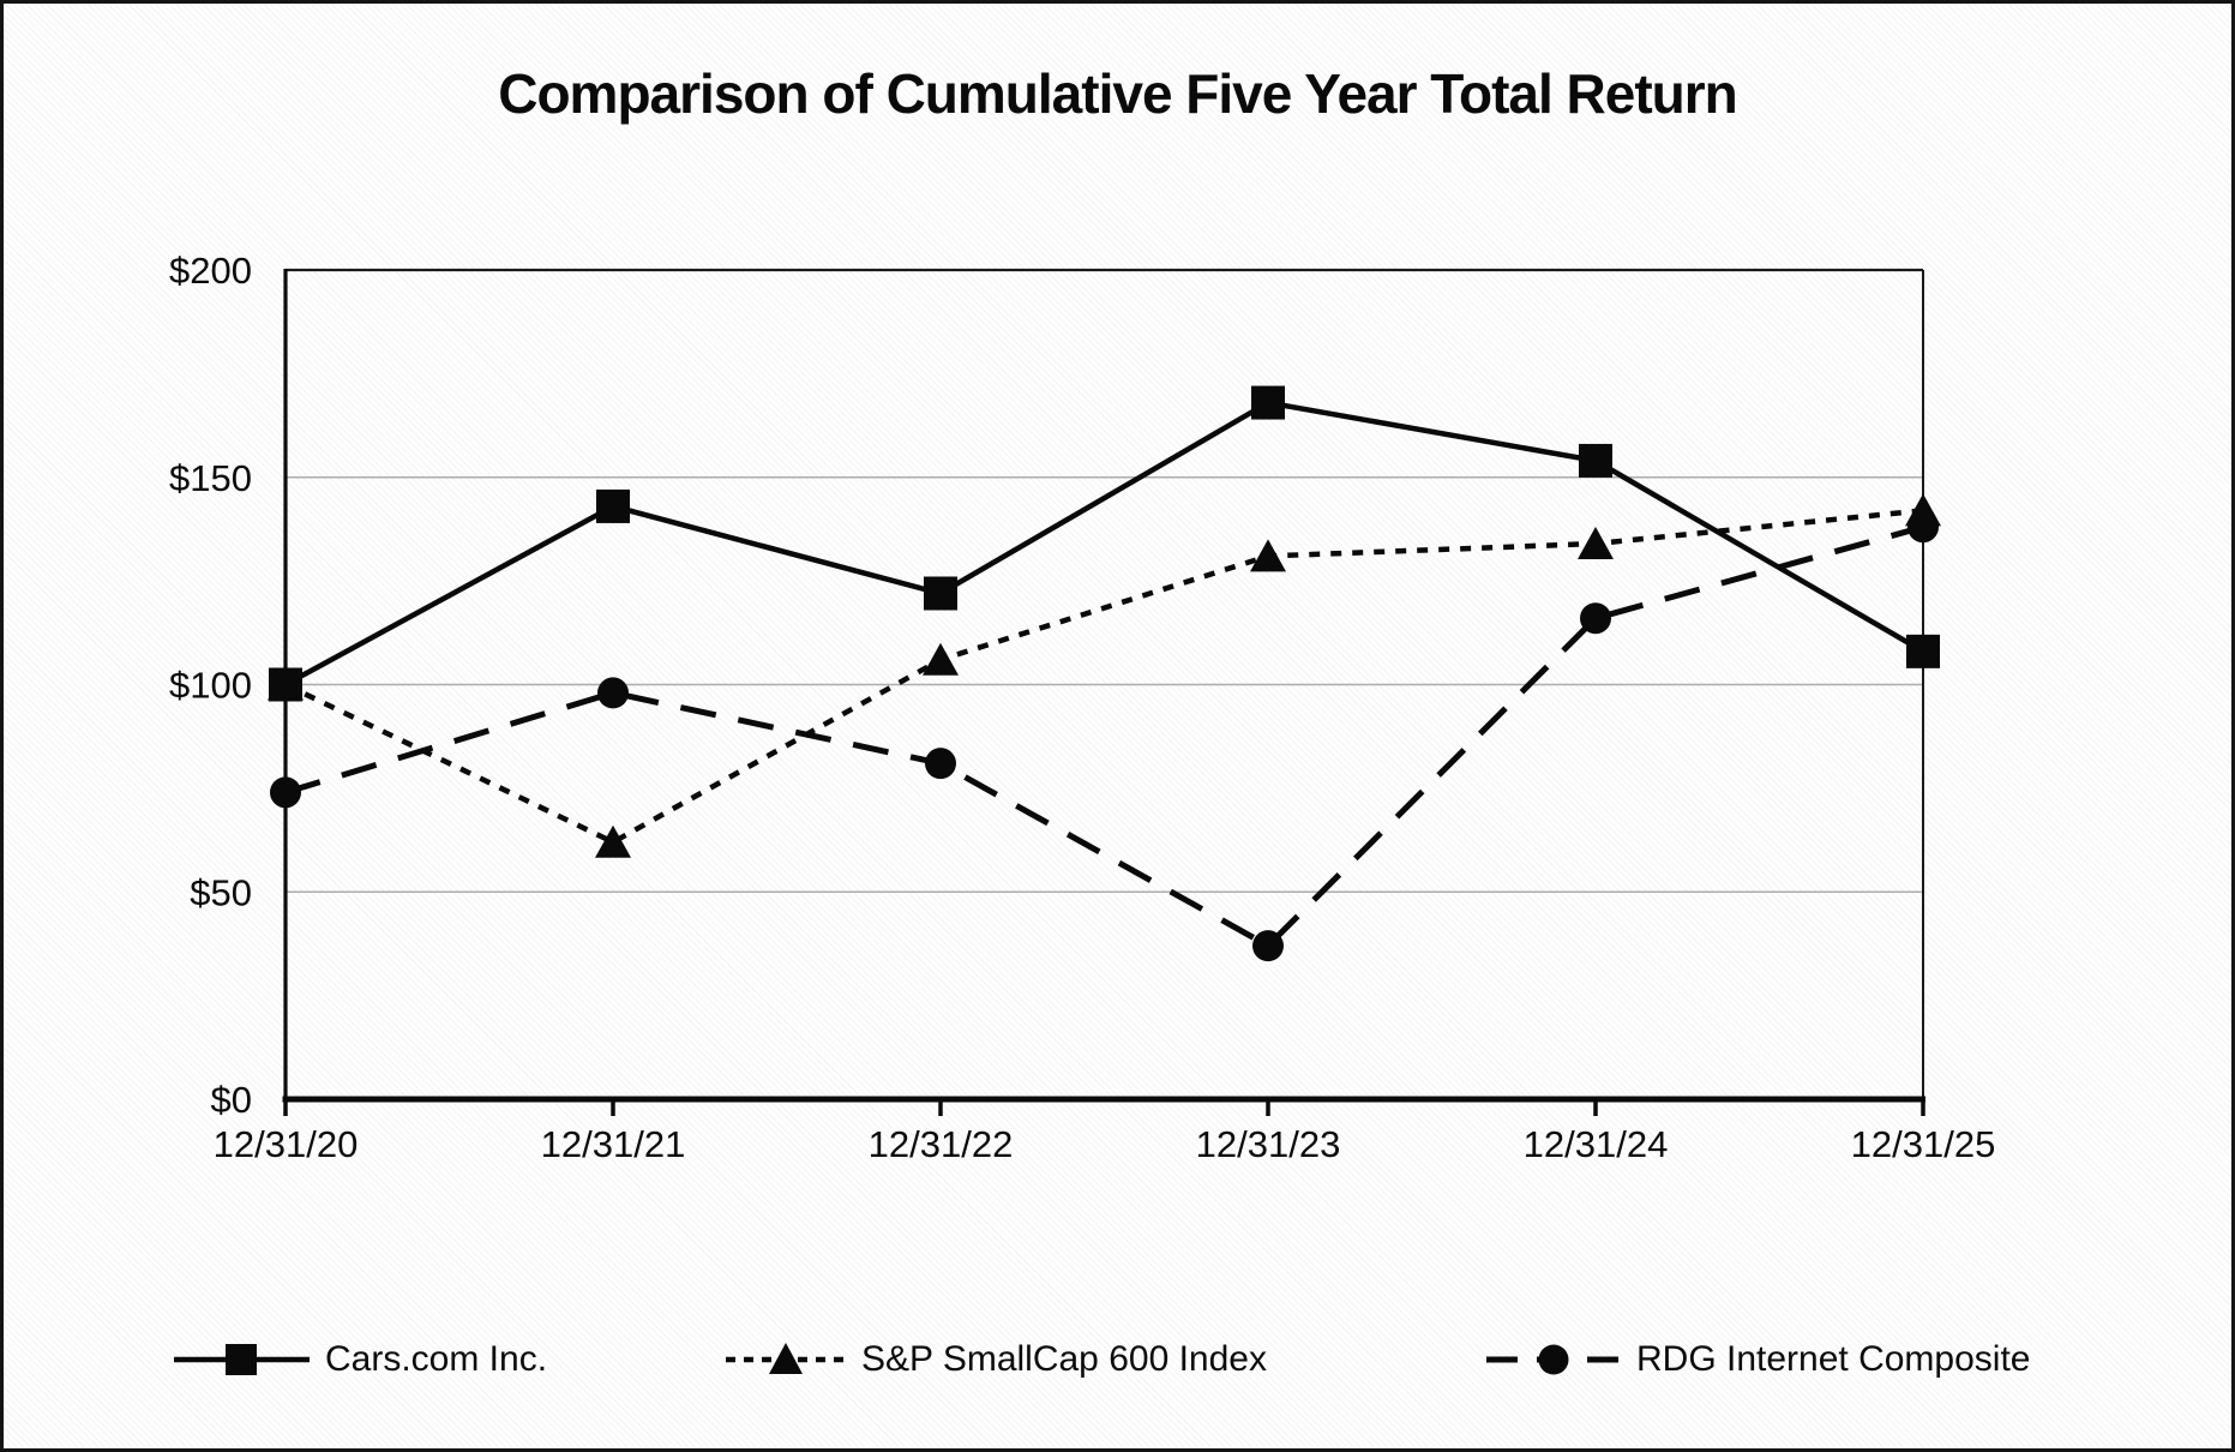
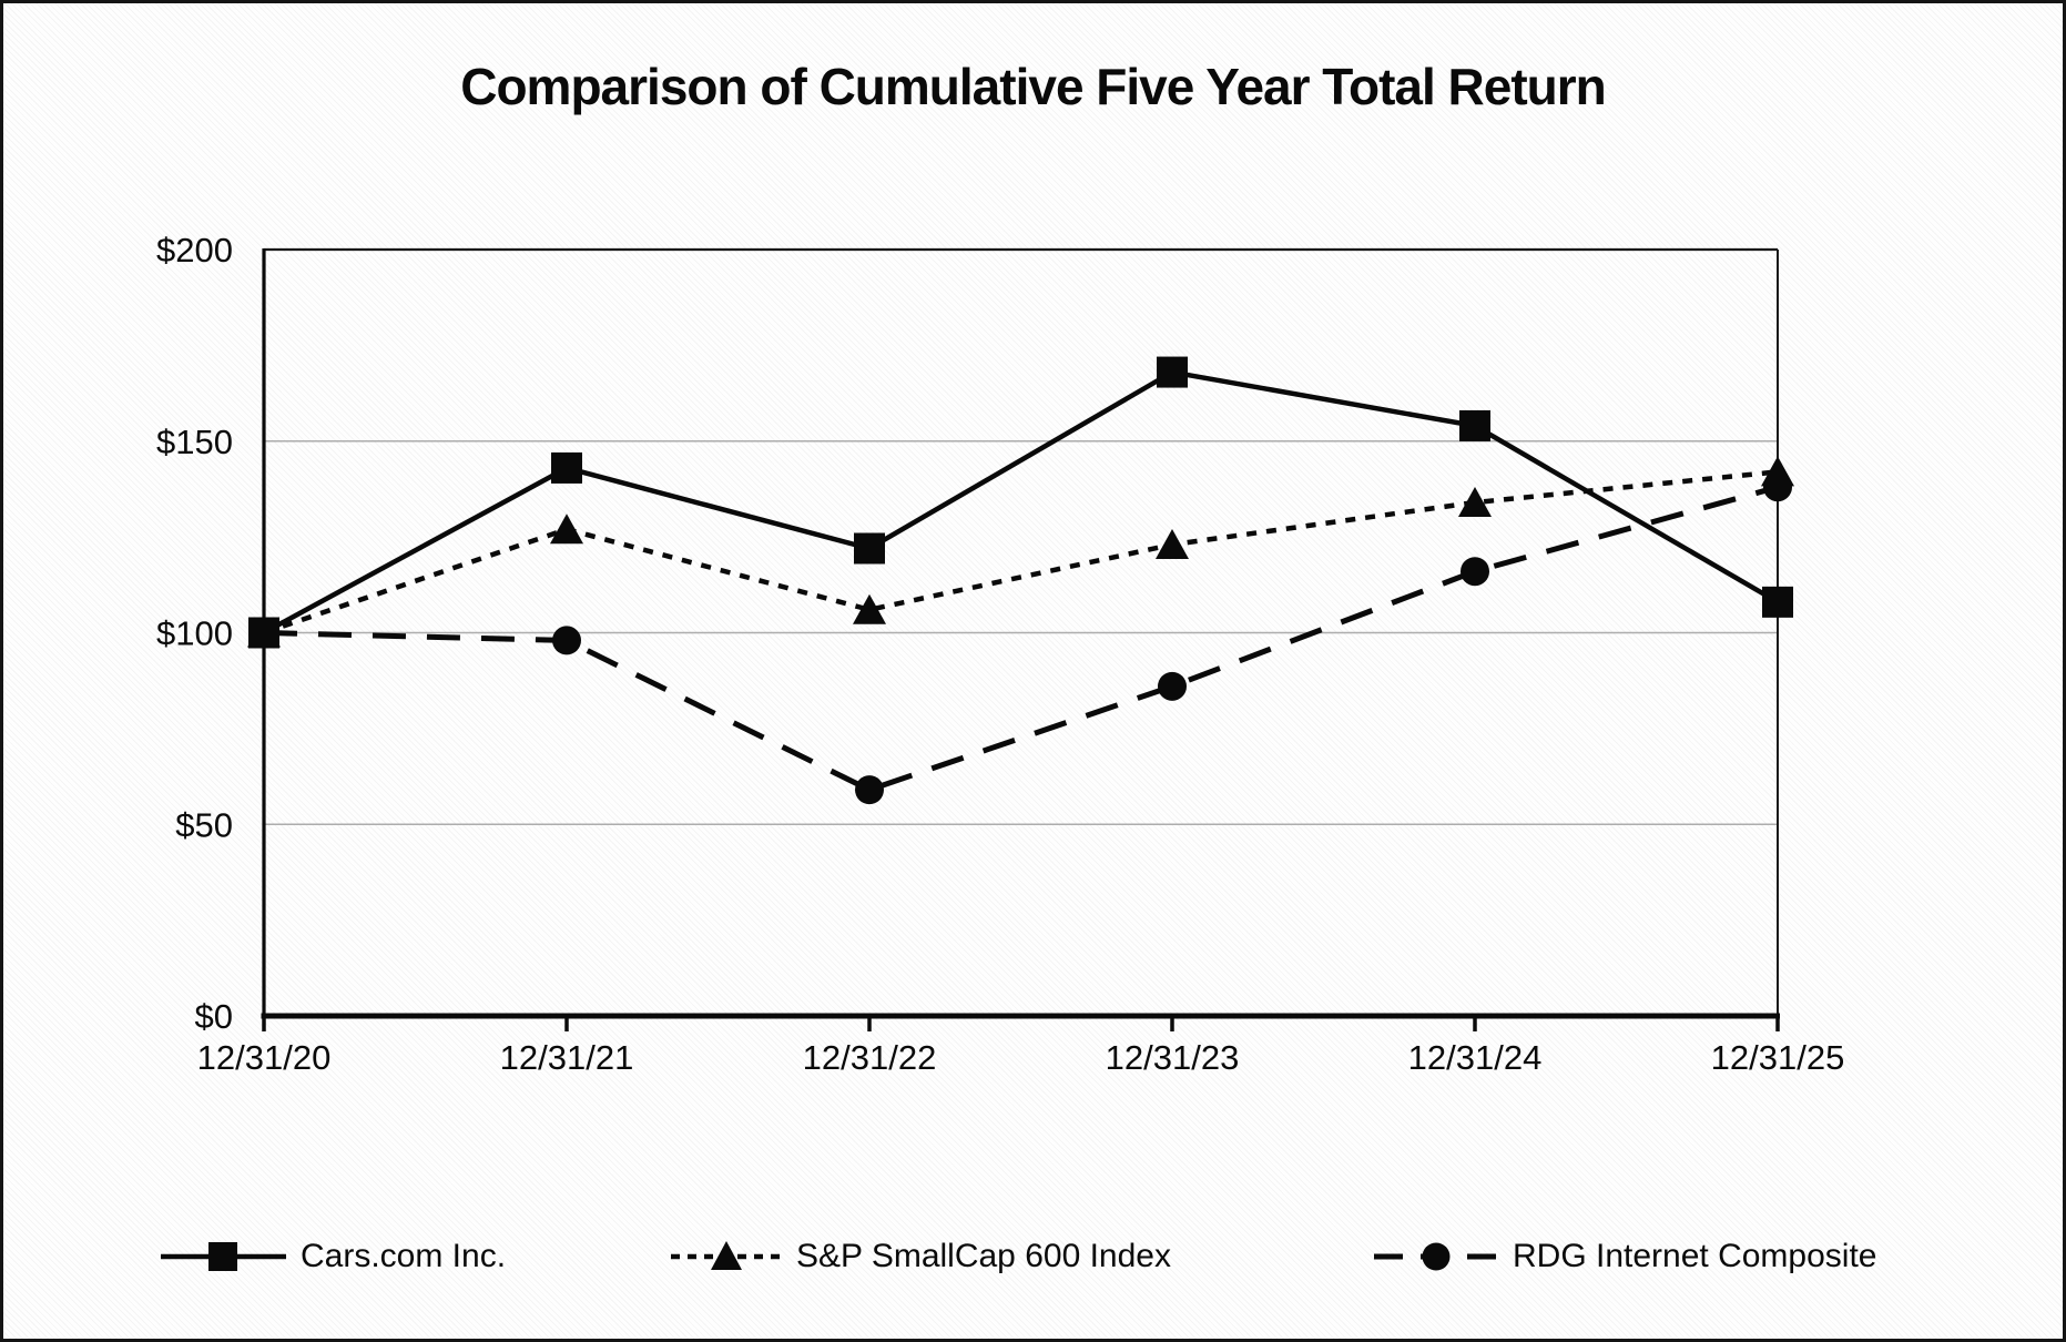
RDG Internet Composite/12/31/20: $74 -> $100
S&P SmallCap 600 Index/12/31/21: $62 -> $127
RDG Internet Composite/12/31/22: $81 -> $59
S&P SmallCap 600 Index/12/31/23: $131 -> $123
RDG Internet Composite/12/31/23: $37 -> $86
